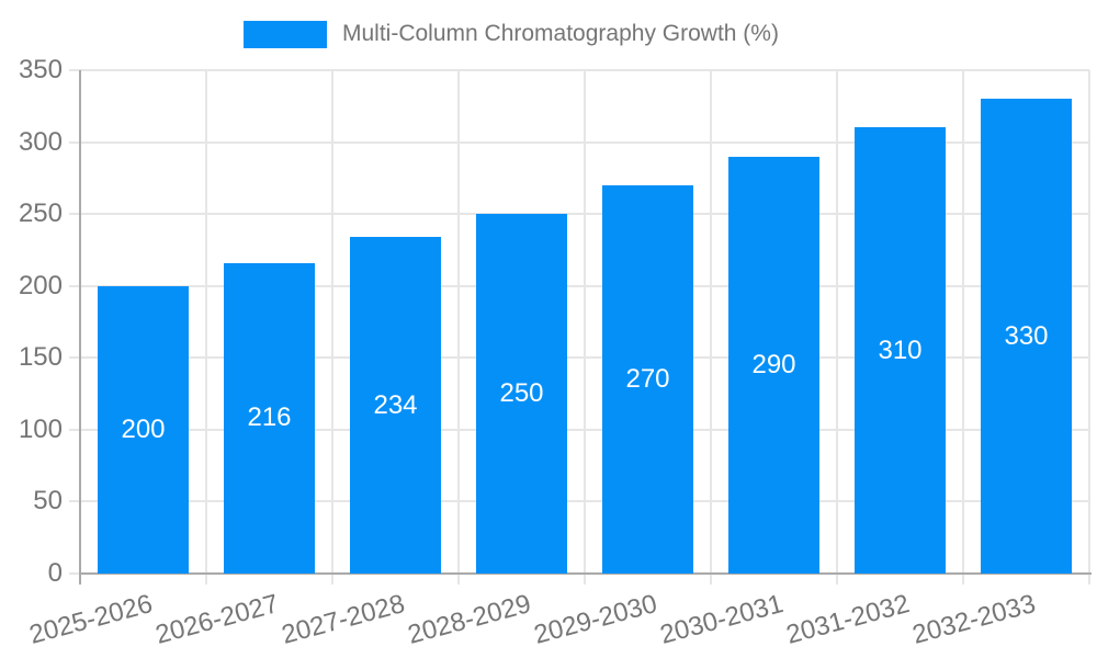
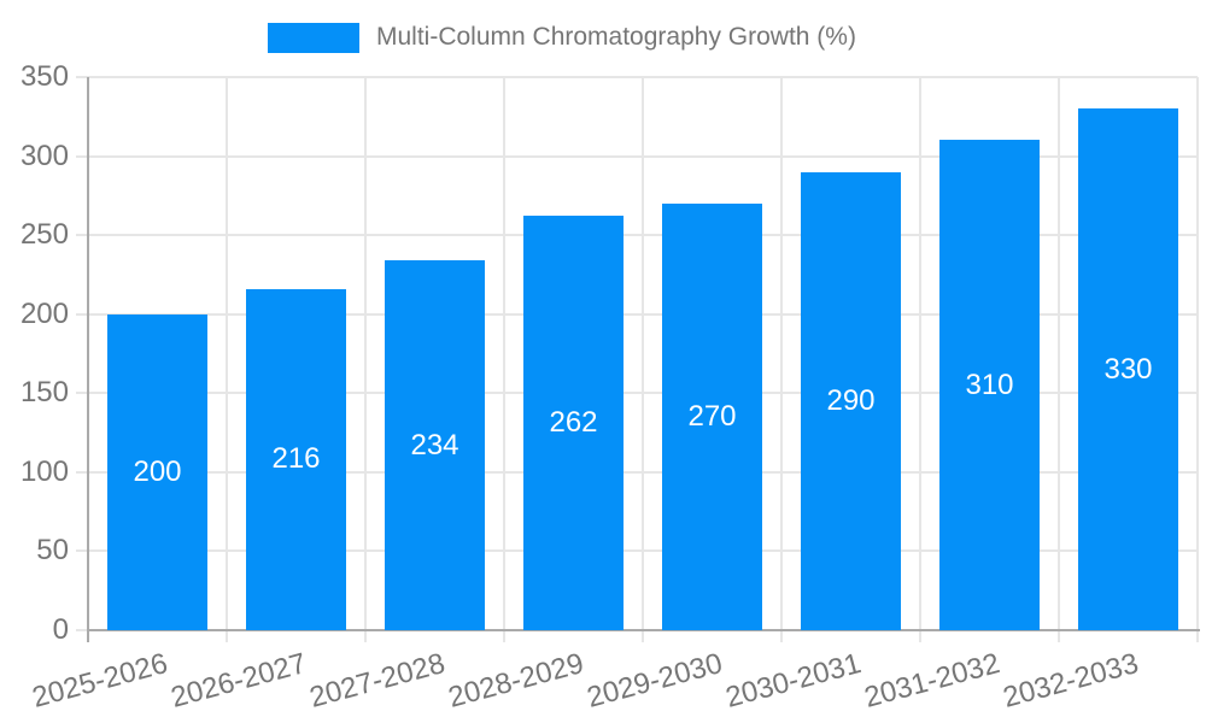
2028-2029: 250 -> 262
